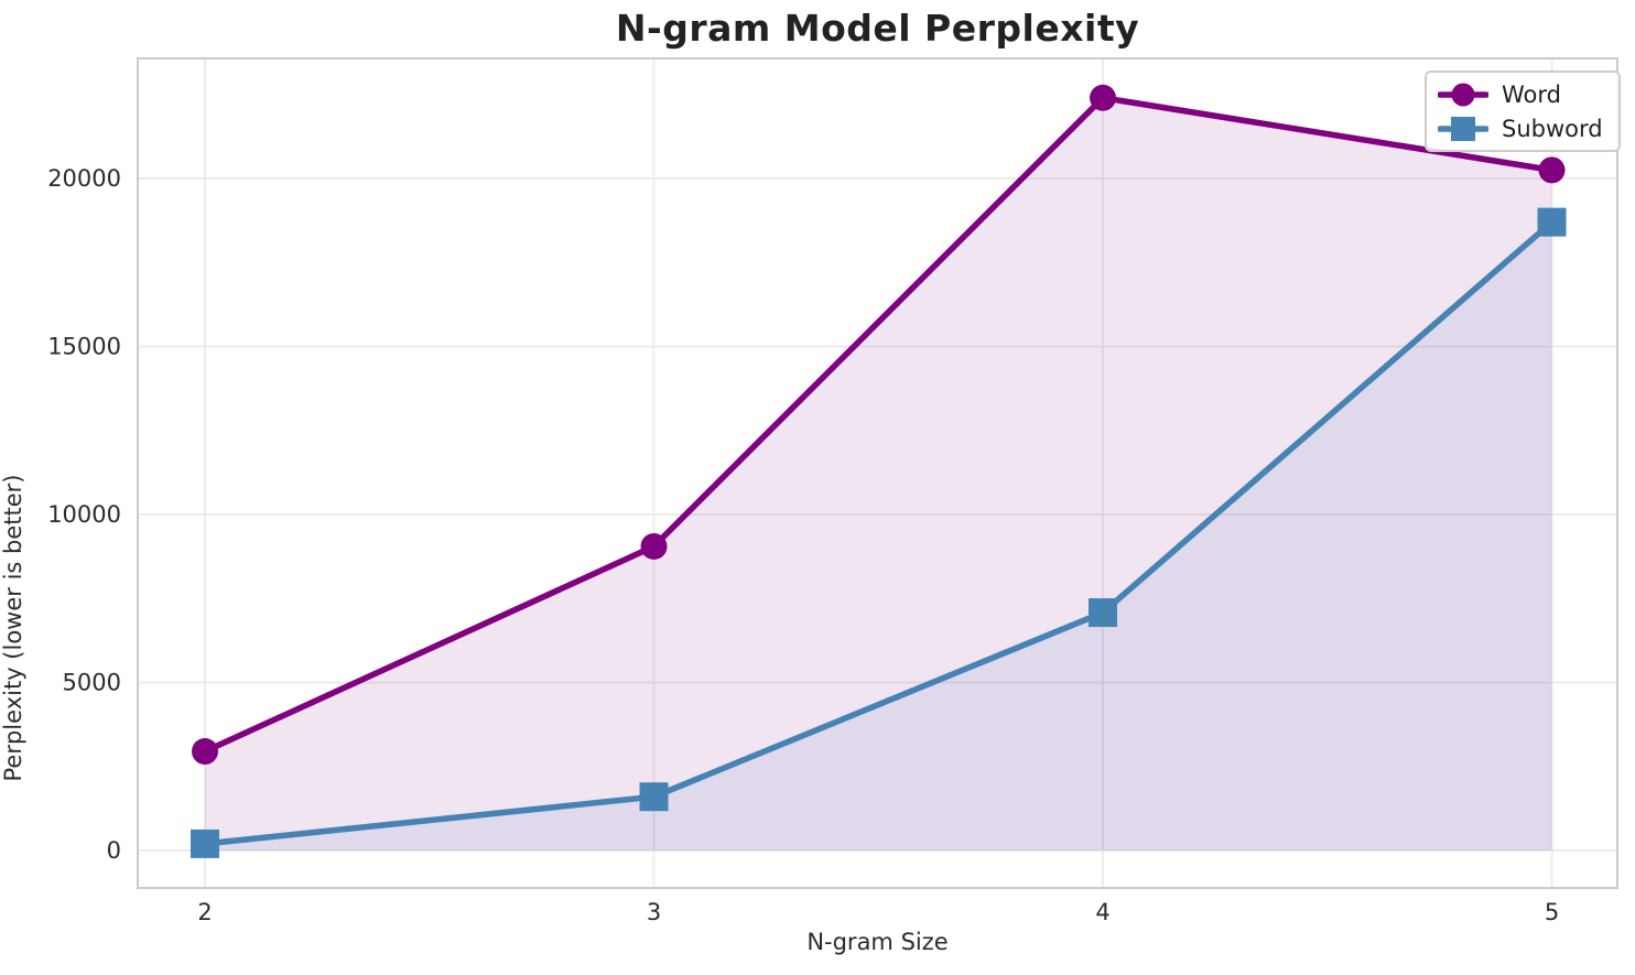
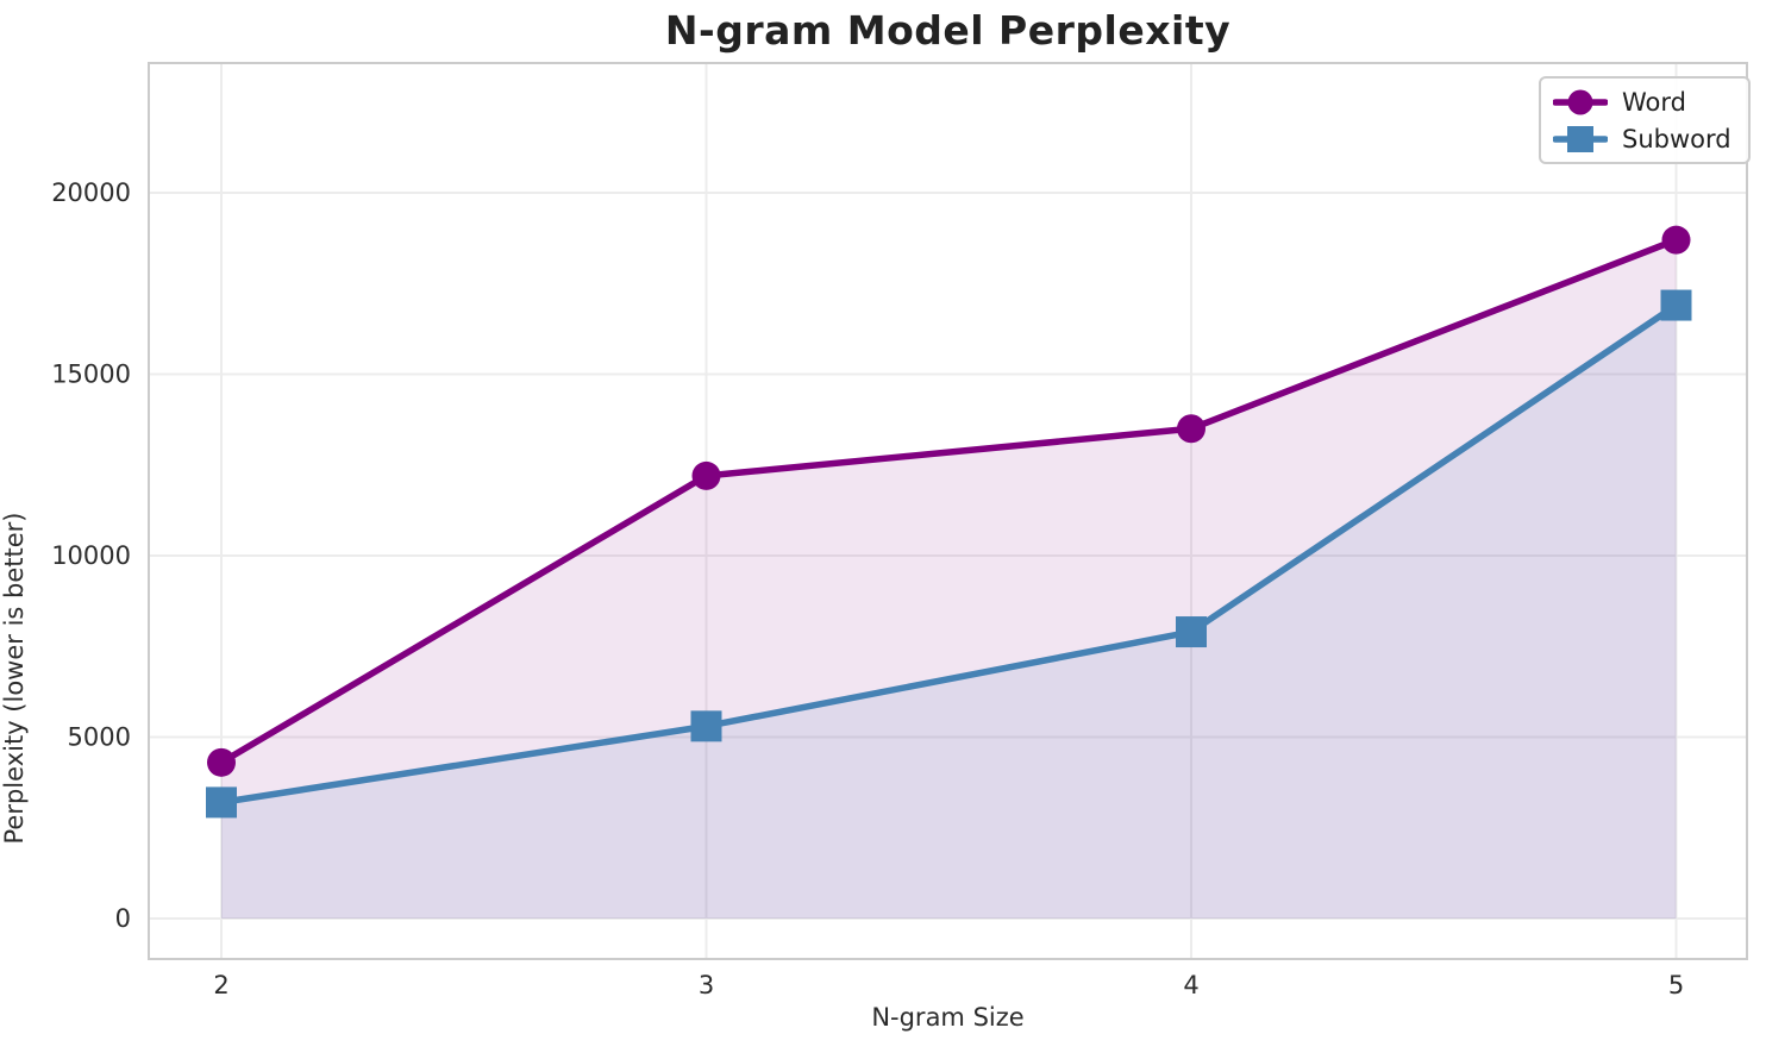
Word/2: 3000 -> 4300
Subword/2: 200 -> 3200
Word/3: 9000 -> 12200
Subword/3: 1600 -> 5300
Word/4: 22400 -> 13500
Subword/4: 7100 -> 7900
Word/5: 20200 -> 18700
Subword/5: 18700 -> 16900
